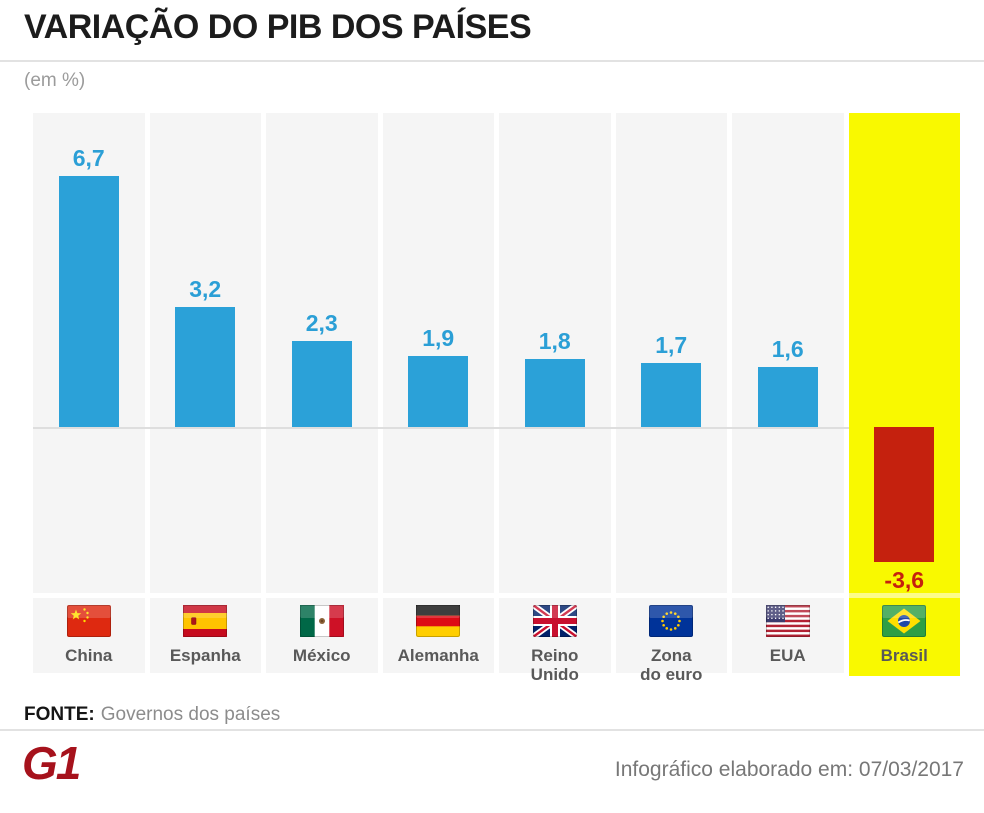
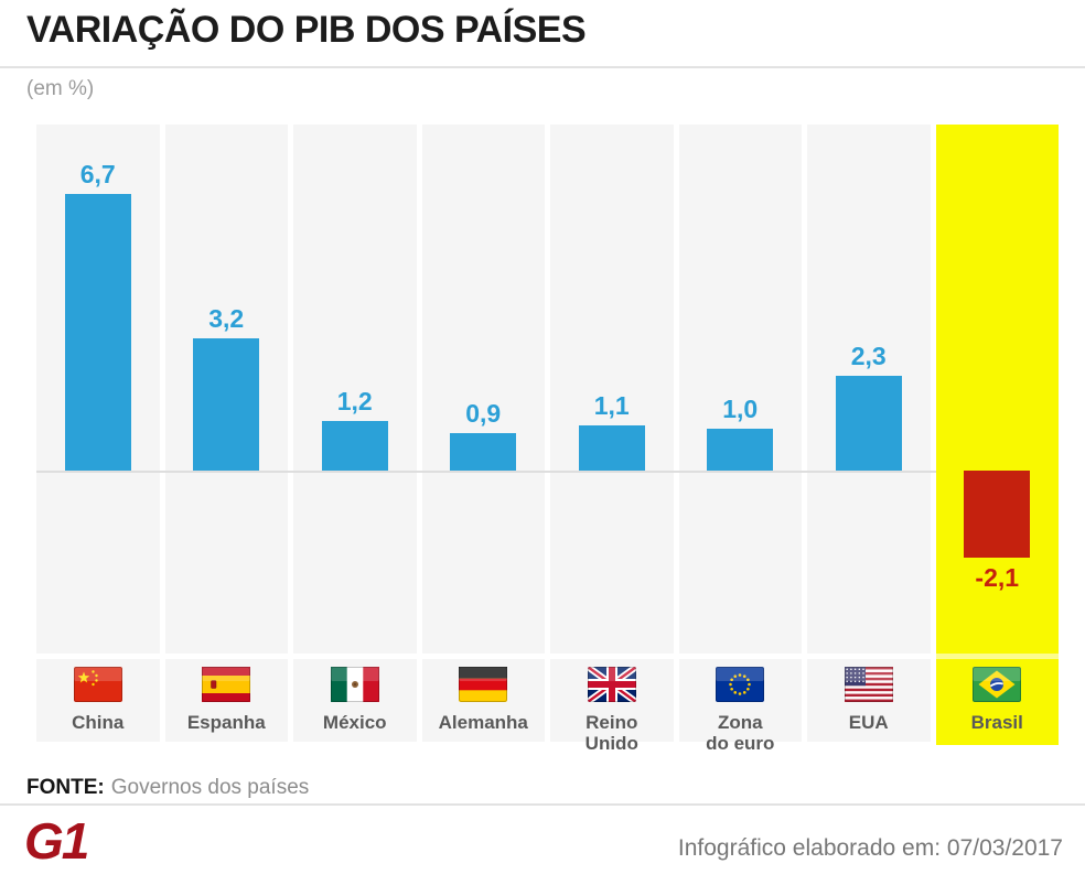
México: 2,3 -> 1,2
Alemanha: 1,9 -> 0,9
Reino Unido: 1,8 -> 1,1
Zona do euro: 1,7 -> 1,0
EUA: 1,6 -> 2,3
Brasil: -3,6 -> -2,1
